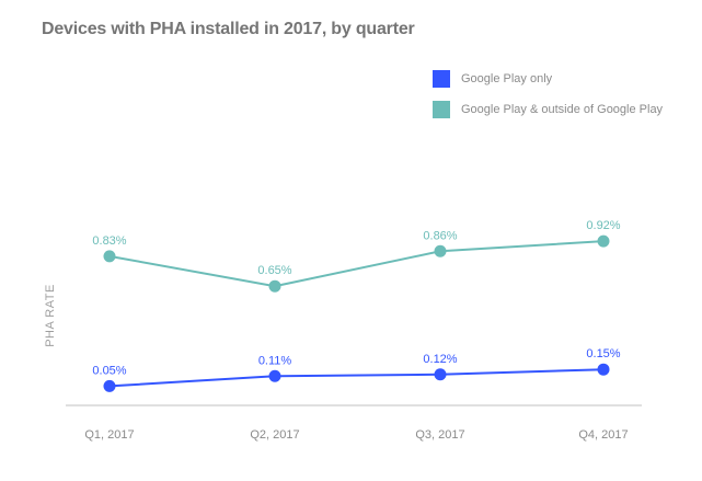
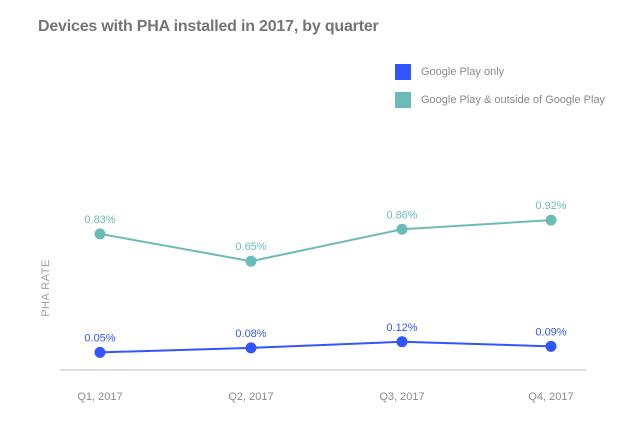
Google Play only/Q2, 2017: 0.11% -> 0.08%
Google Play only/Q4, 2017: 0.15% -> 0.09%
